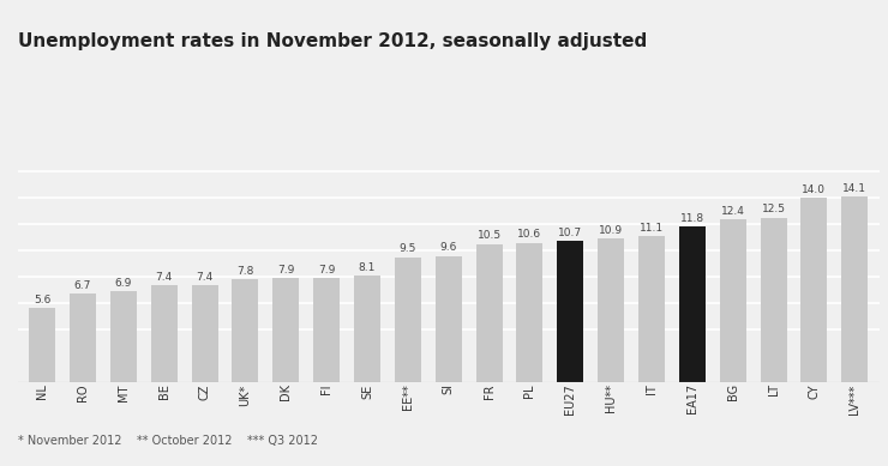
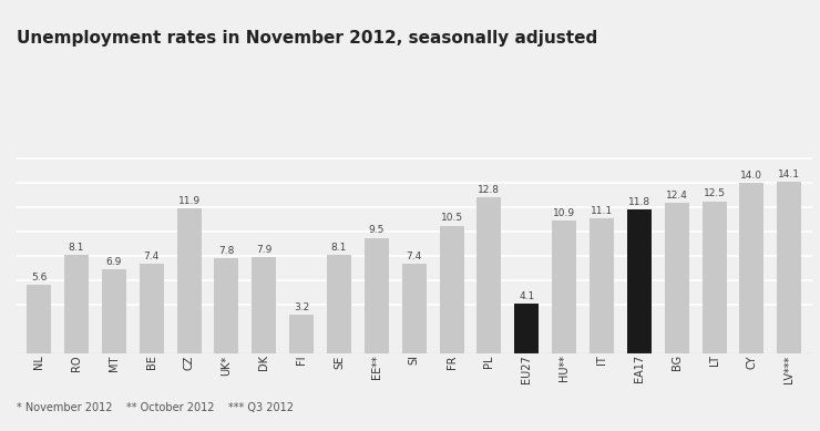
RO: 6.7 -> 8.1
CZ: 7.4 -> 11.9
FI: 7.9 -> 3.2
SI: 9.6 -> 7.4
PL: 10.6 -> 12.8
EU27: 10.7 -> 4.1
